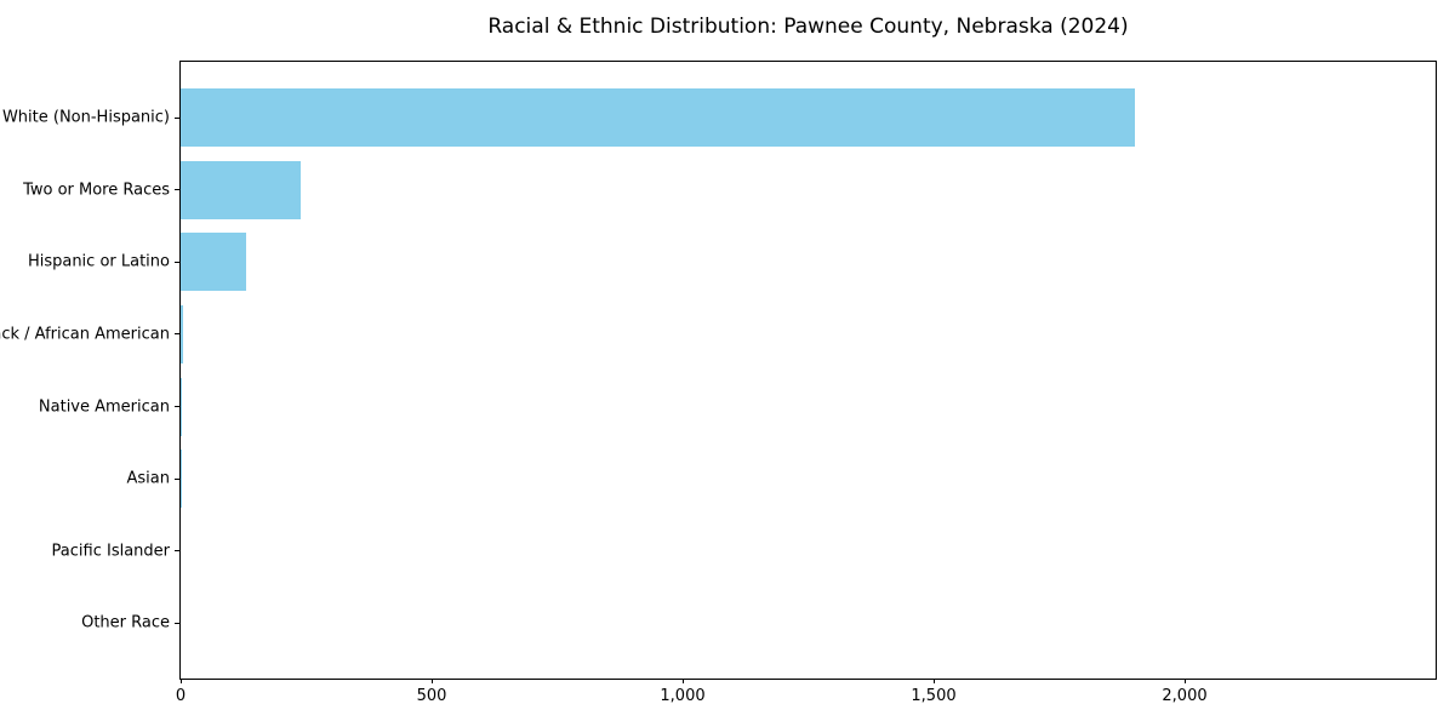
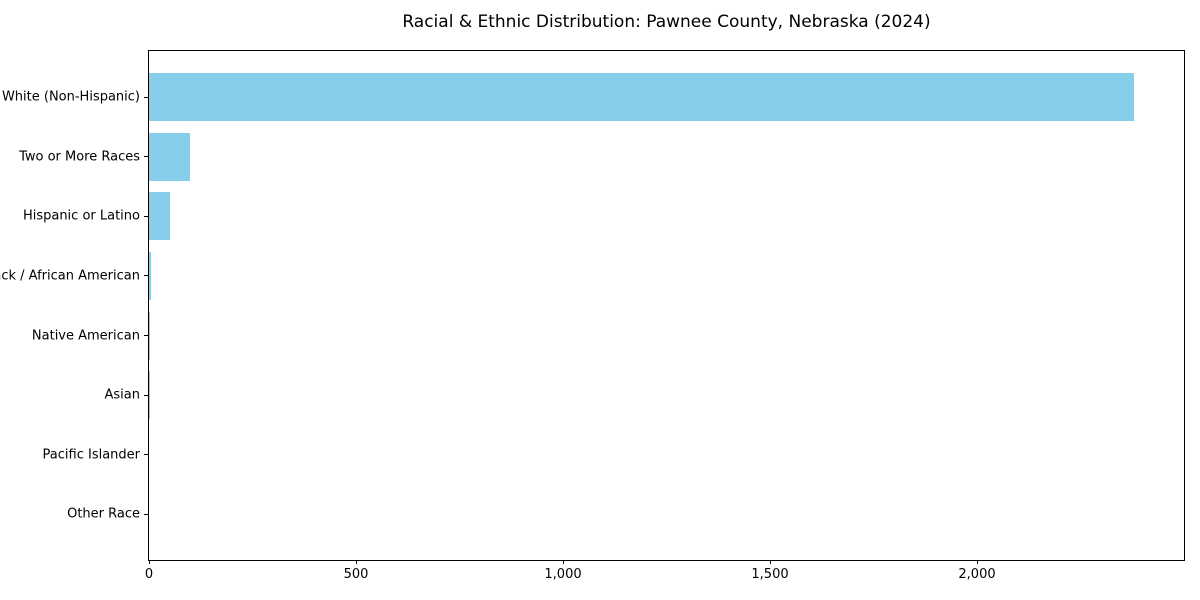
White (Non-Hispanic): 1900 -> 2380
Two or More Races: 240 -> 100
Hispanic or Latino: 130 -> 50
